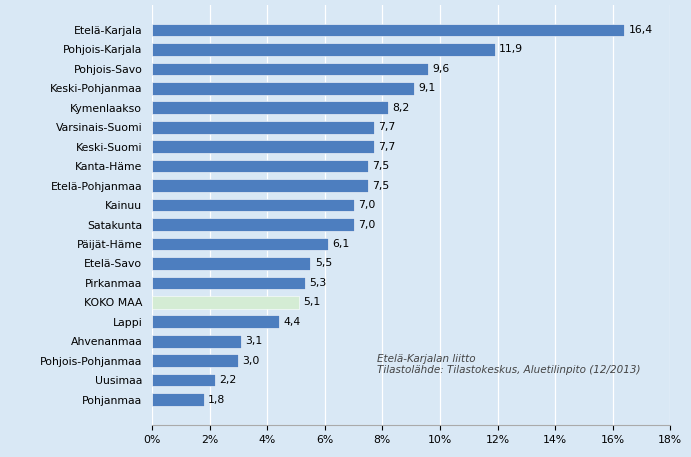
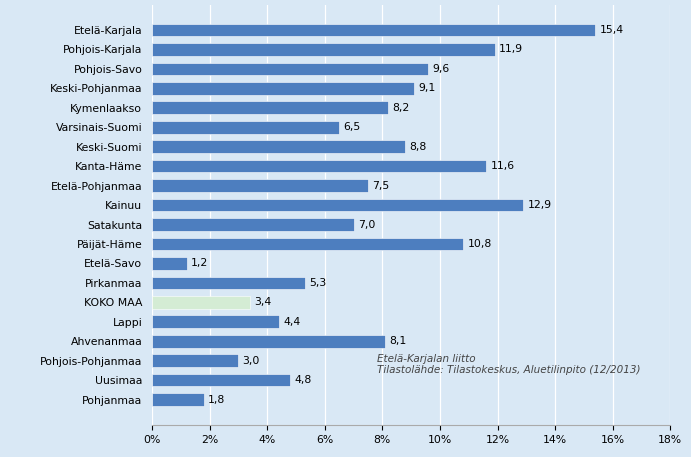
Etelä-Karjala: 16,4 -> 15,4
Varsinais-Suomi: 7,7 -> 6,5
Keski-Suomi: 7,7 -> 8,8
Kanta-Häme: 7,5 -> 11,6
Kainuu: 7,0 -> 12,9
Päijät-Häme: 6,1 -> 10,8
Etelä-Savo: 5,5 -> 1,2
KOKO MAA: 5,1 -> 3,4
Ahvenanmaa: 3,1 -> 8,1
Uusimaa: 2,2 -> 4,8
